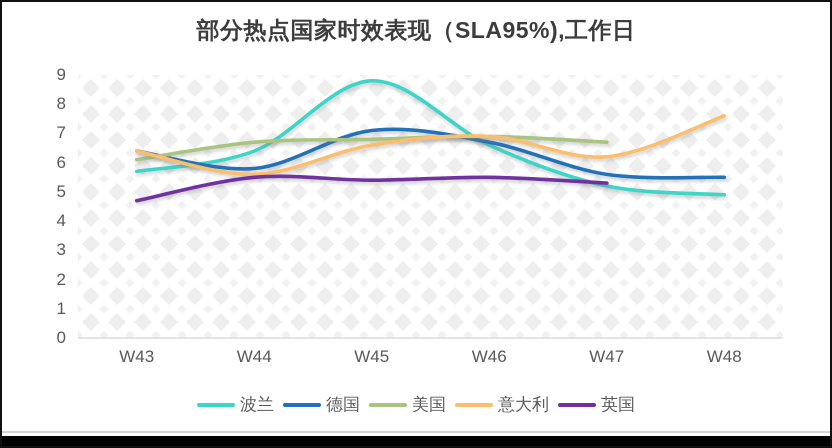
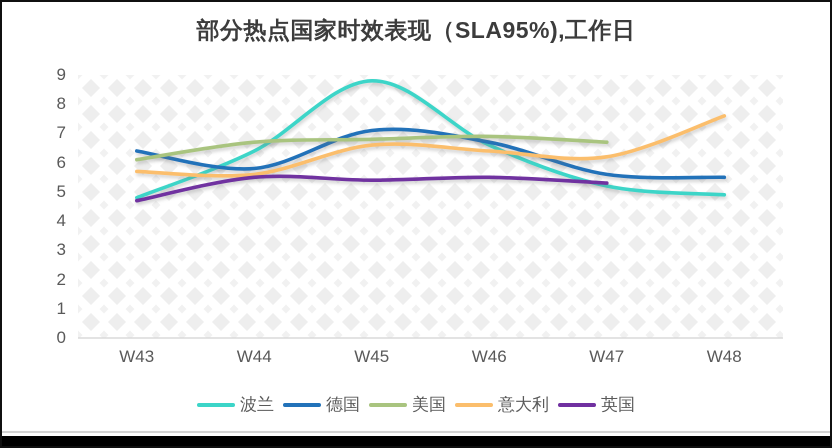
波兰/W43: 5.7 -> 4.8
意大利/W43: 6.4 -> 5.7
意大利/W46: 6.9 -> 6.4
